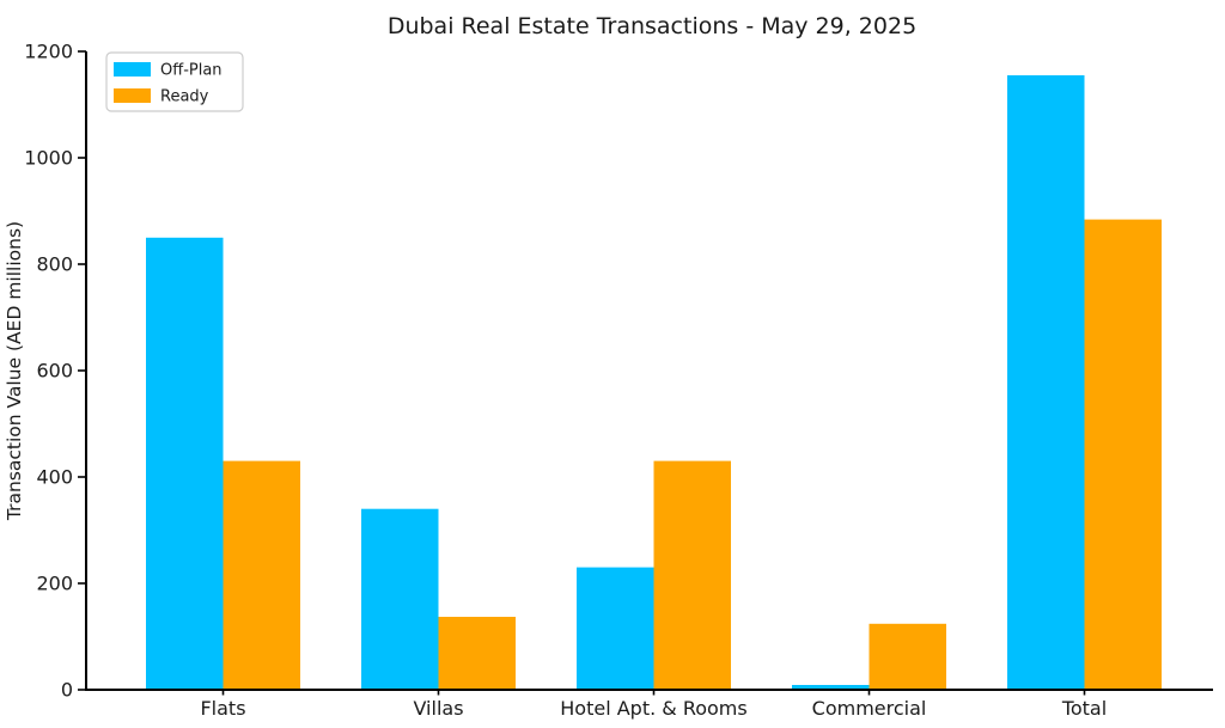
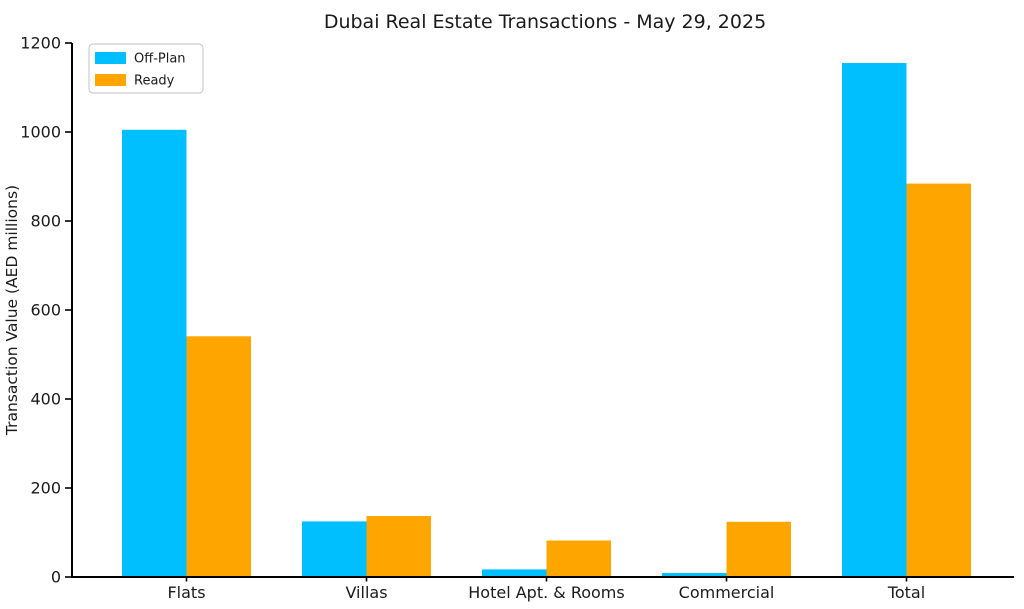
Off-Plan/Flats: 850 -> 1000
Ready/Flats: 430 -> 540
Off-Plan/Villas: 340 -> 120
Off-Plan/Hotel Apt. & Rooms: 230 -> 20
Ready/Hotel Apt. & Rooms: 430 -> 80
